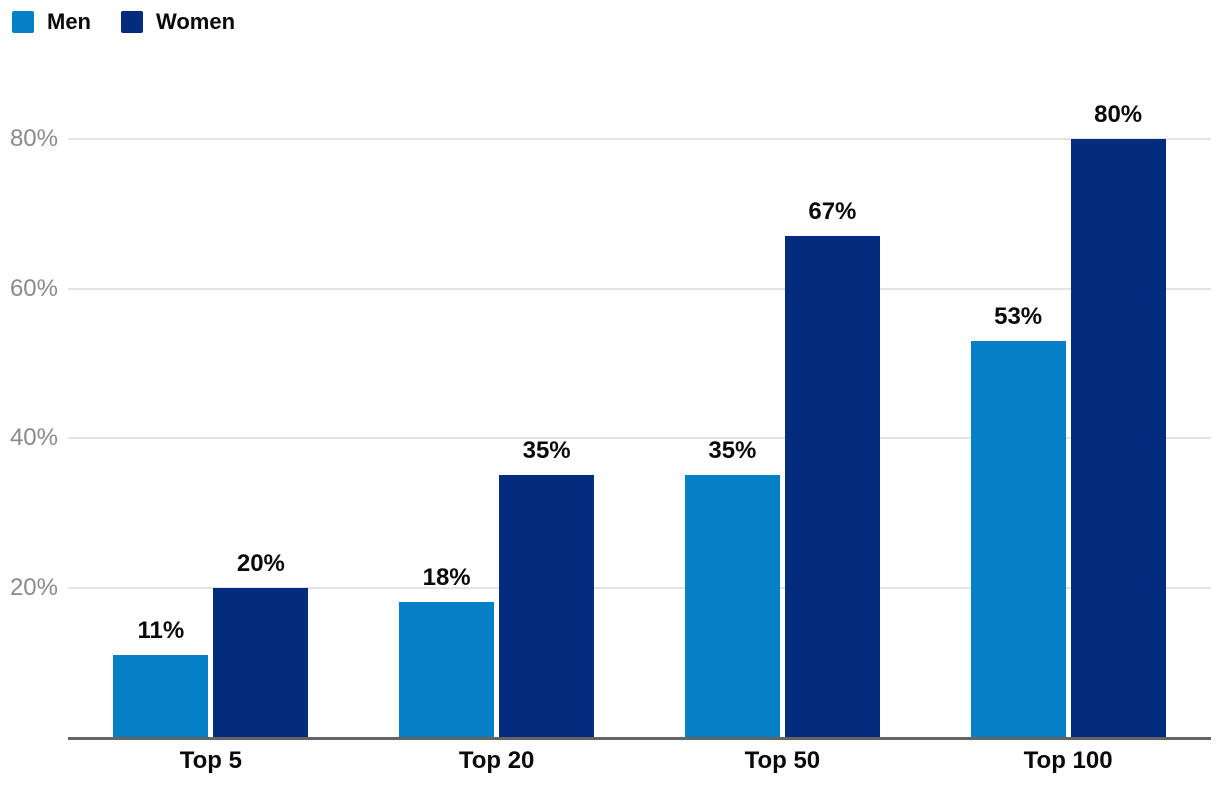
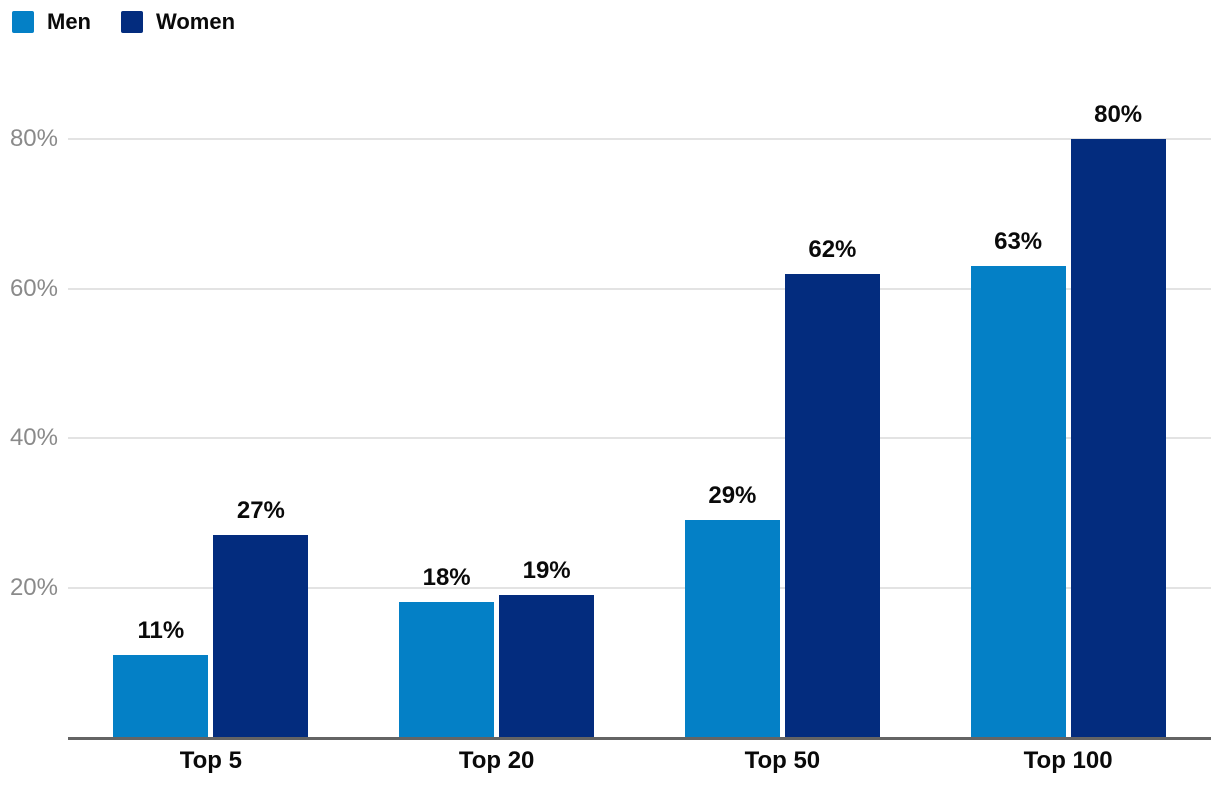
Women/Top 5: 20% -> 27%
Women/Top 20: 35% -> 19%
Men/Top 50: 35% -> 29%
Women/Top 50: 67% -> 62%
Men/Top 100: 53% -> 63%
